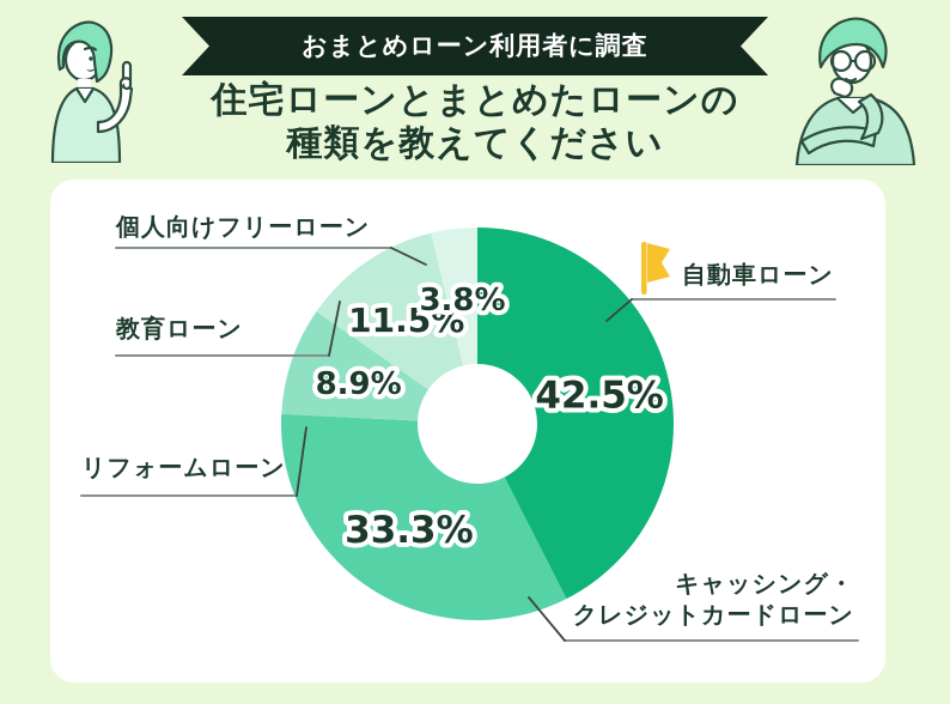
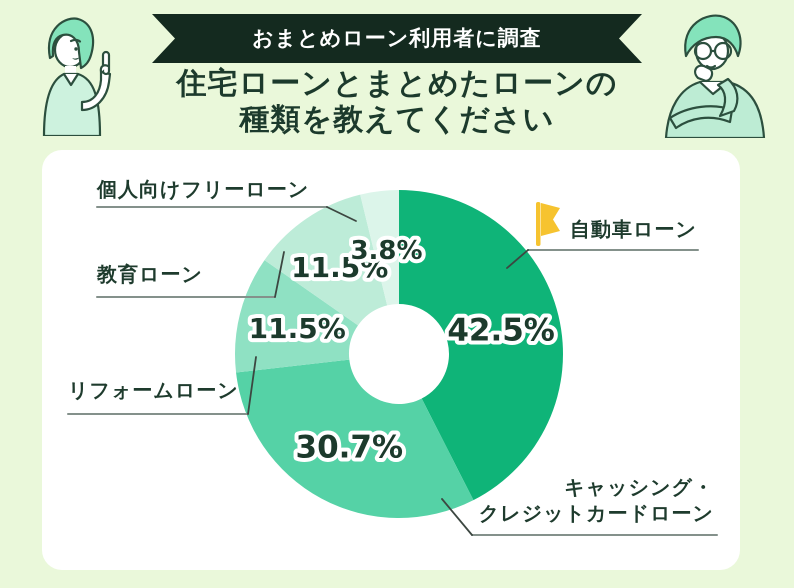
キャッシング・クレジットカードローン: 33.3% -> 30.7%
リフォームローン: 8.9% -> 11.5%
